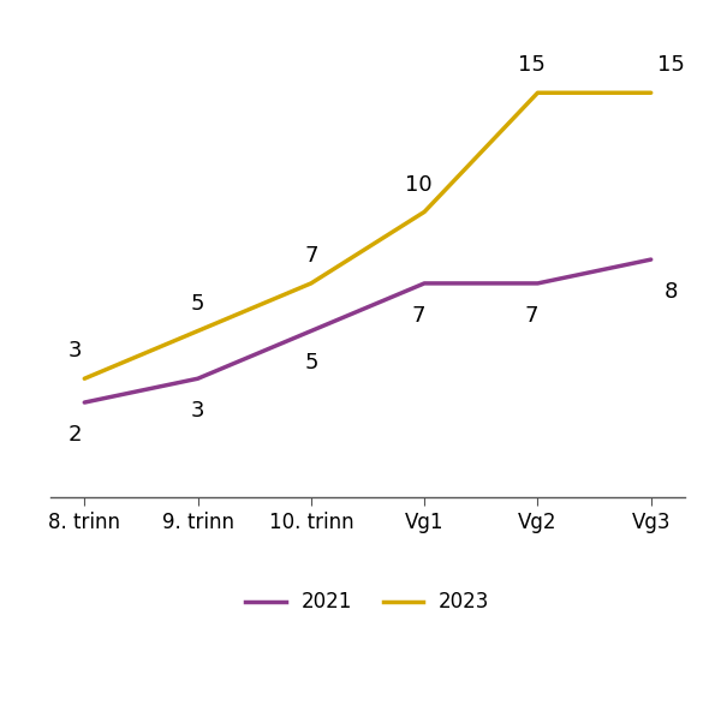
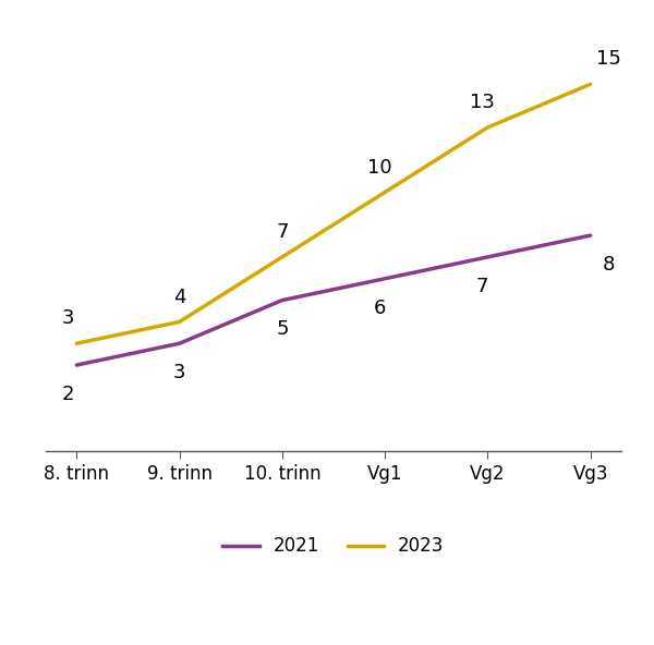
2023/9. trinn: 5 -> 4
2021/Vg1: 7 -> 6
2023/Vg2: 15 -> 13
